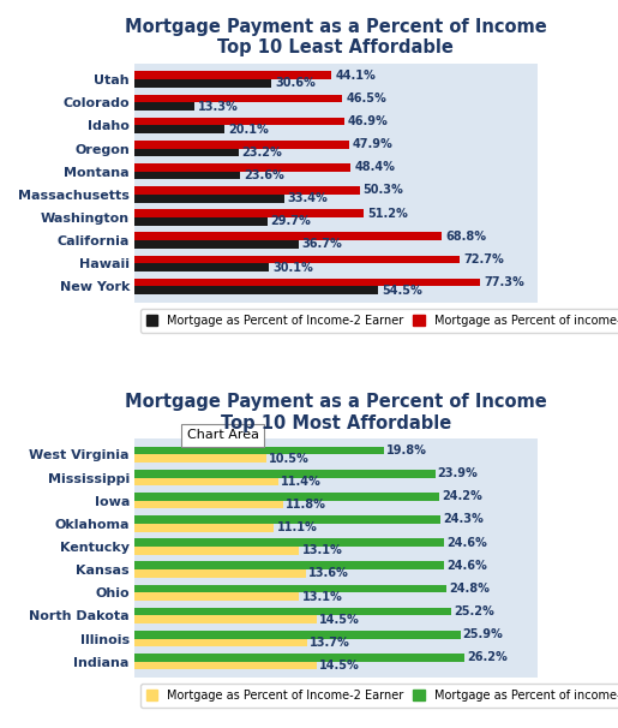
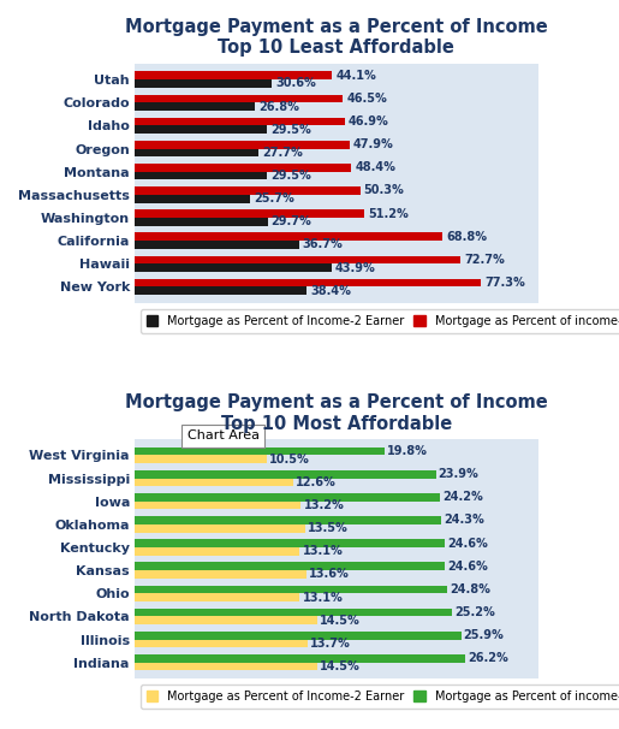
Mortgage as Percent of Income-2 Earner/Colorado: 13.3% -> 26.8%
Mortgage as Percent of Income-2 Earner/Idaho: 20.1% -> 29.5%
Mortgage as Percent of Income-2 Earner/Oregon: 23.2% -> 27.7%
Mortgage as Percent of Income-2 Earner/Montana: 23.6% -> 29.5%
Mortgage as Percent of Income-2 Earner/Massachusetts: 33.4% -> 25.7%
Mortgage as Percent of Income-2 Earner/Hawaii: 30.1% -> 43.9%
Mortgage as Percent of Income-2 Earner/New York: 54.5% -> 38.4%
Mortgage as Percent of Income-2 Earner/Mississippi: 11.4% -> 12.6%
Mortgage as Percent of Income-2 Earner/Iowa: 11.8% -> 13.2%
Mortgage as Percent of Income-2 Earner/Oklahoma: 11.1% -> 13.5%
